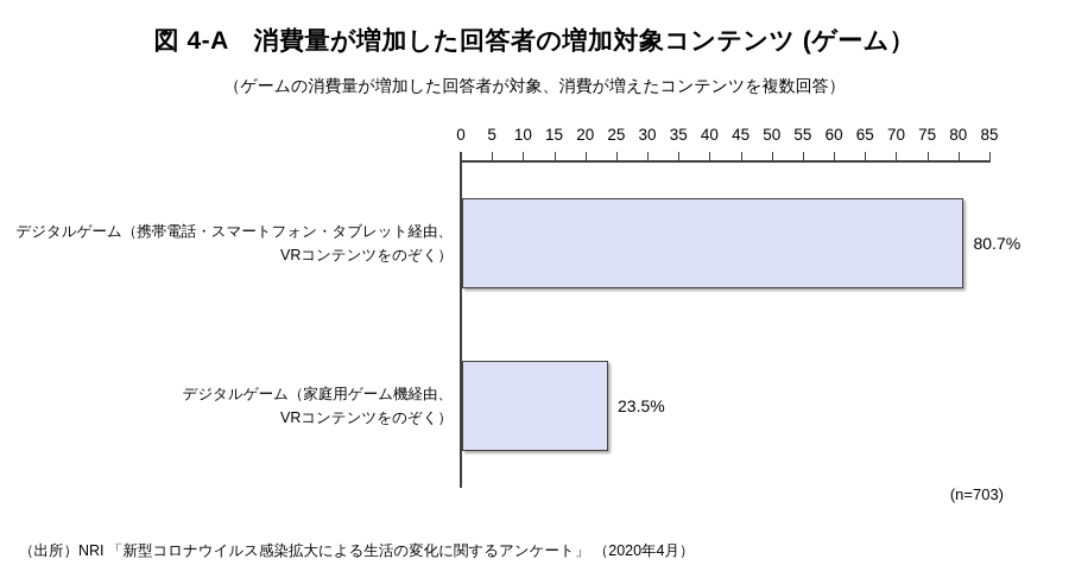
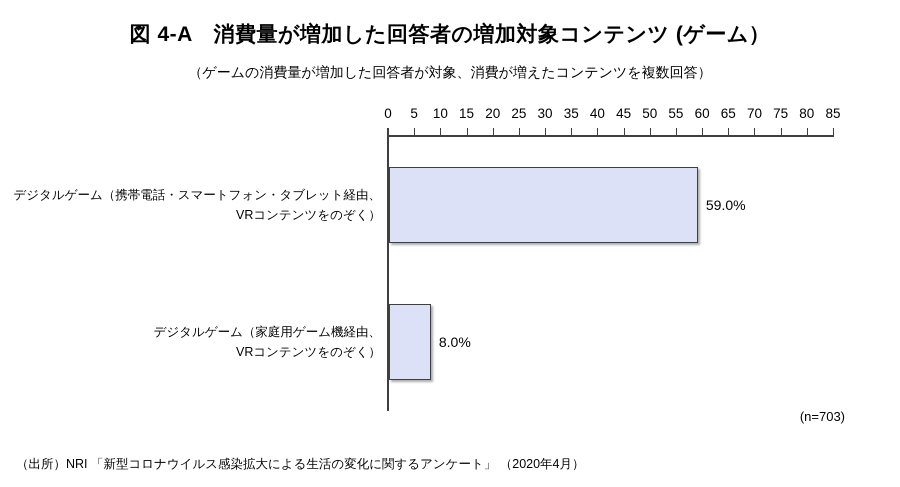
デジタルゲーム（携帯電話・スマートフォン・タブレット経由、 VRコンテンツをのぞく）: 80.7% -> 59.0%
デジタルゲーム（家庭用ゲーム機経由、 VRコンテンツをのぞく）: 23.5% -> 8.0%
